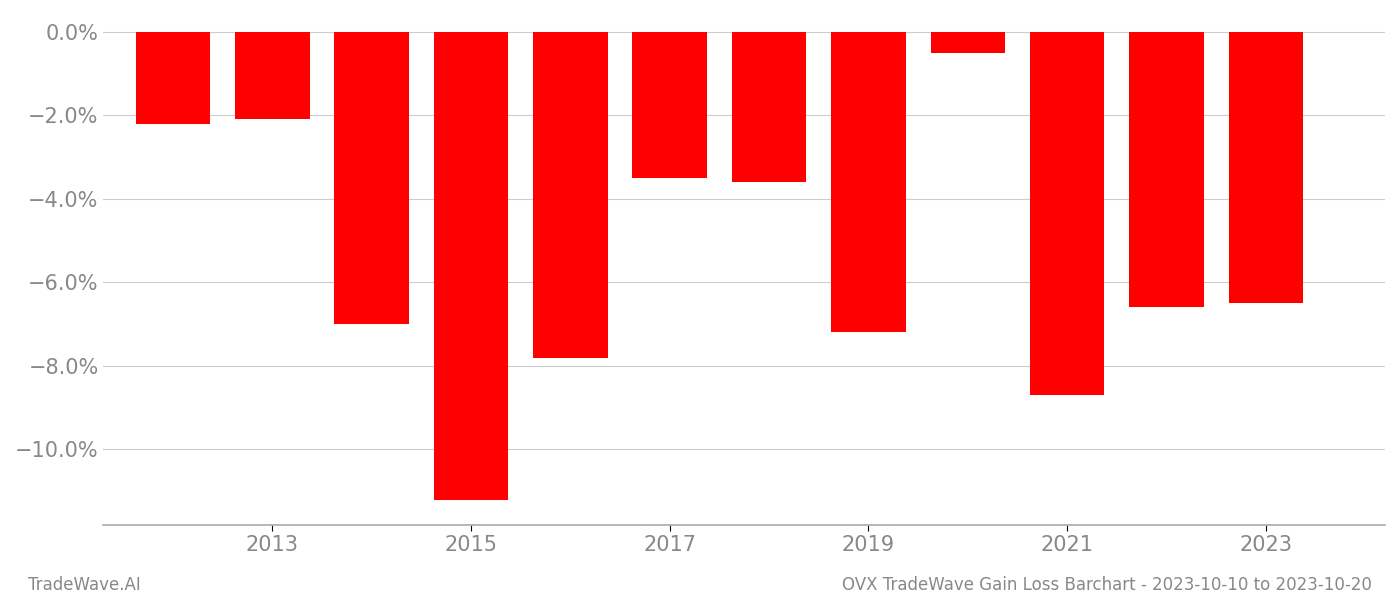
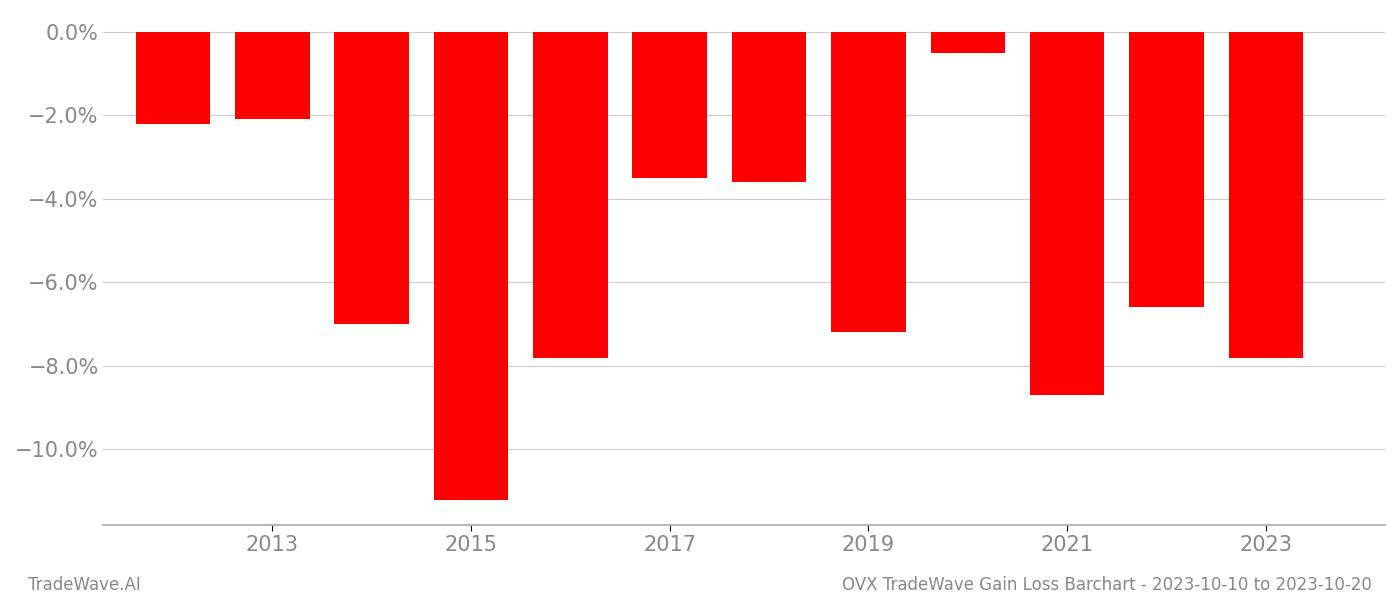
2023: -6.5% -> -7.8%
